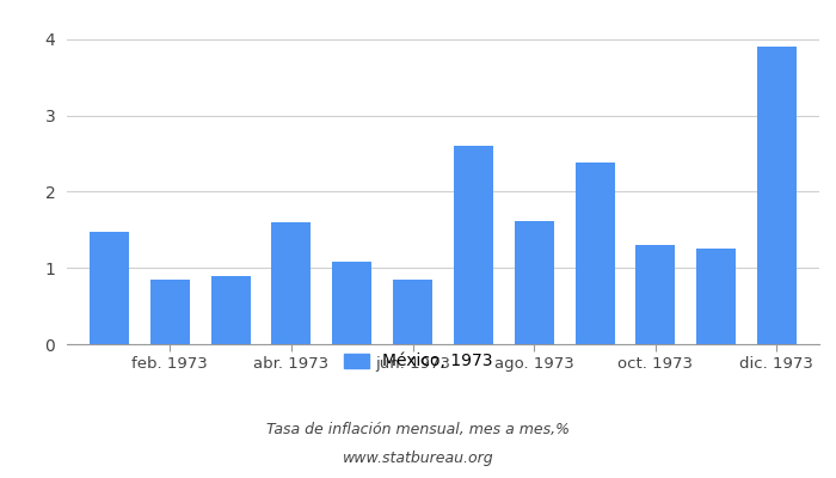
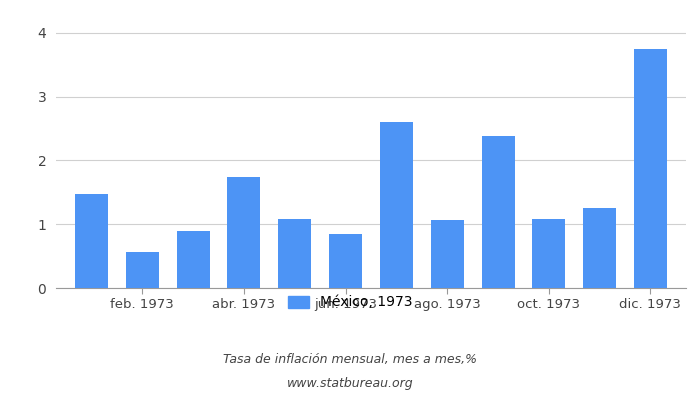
feb. 1973: 0.85 -> 0.56
abr. 1973: 1.60 -> 1.74
ago. 1973: 1.62 -> 1.06
oct. 1973: 1.30 -> 1.08
dic. 1973: 3.90 -> 3.74
